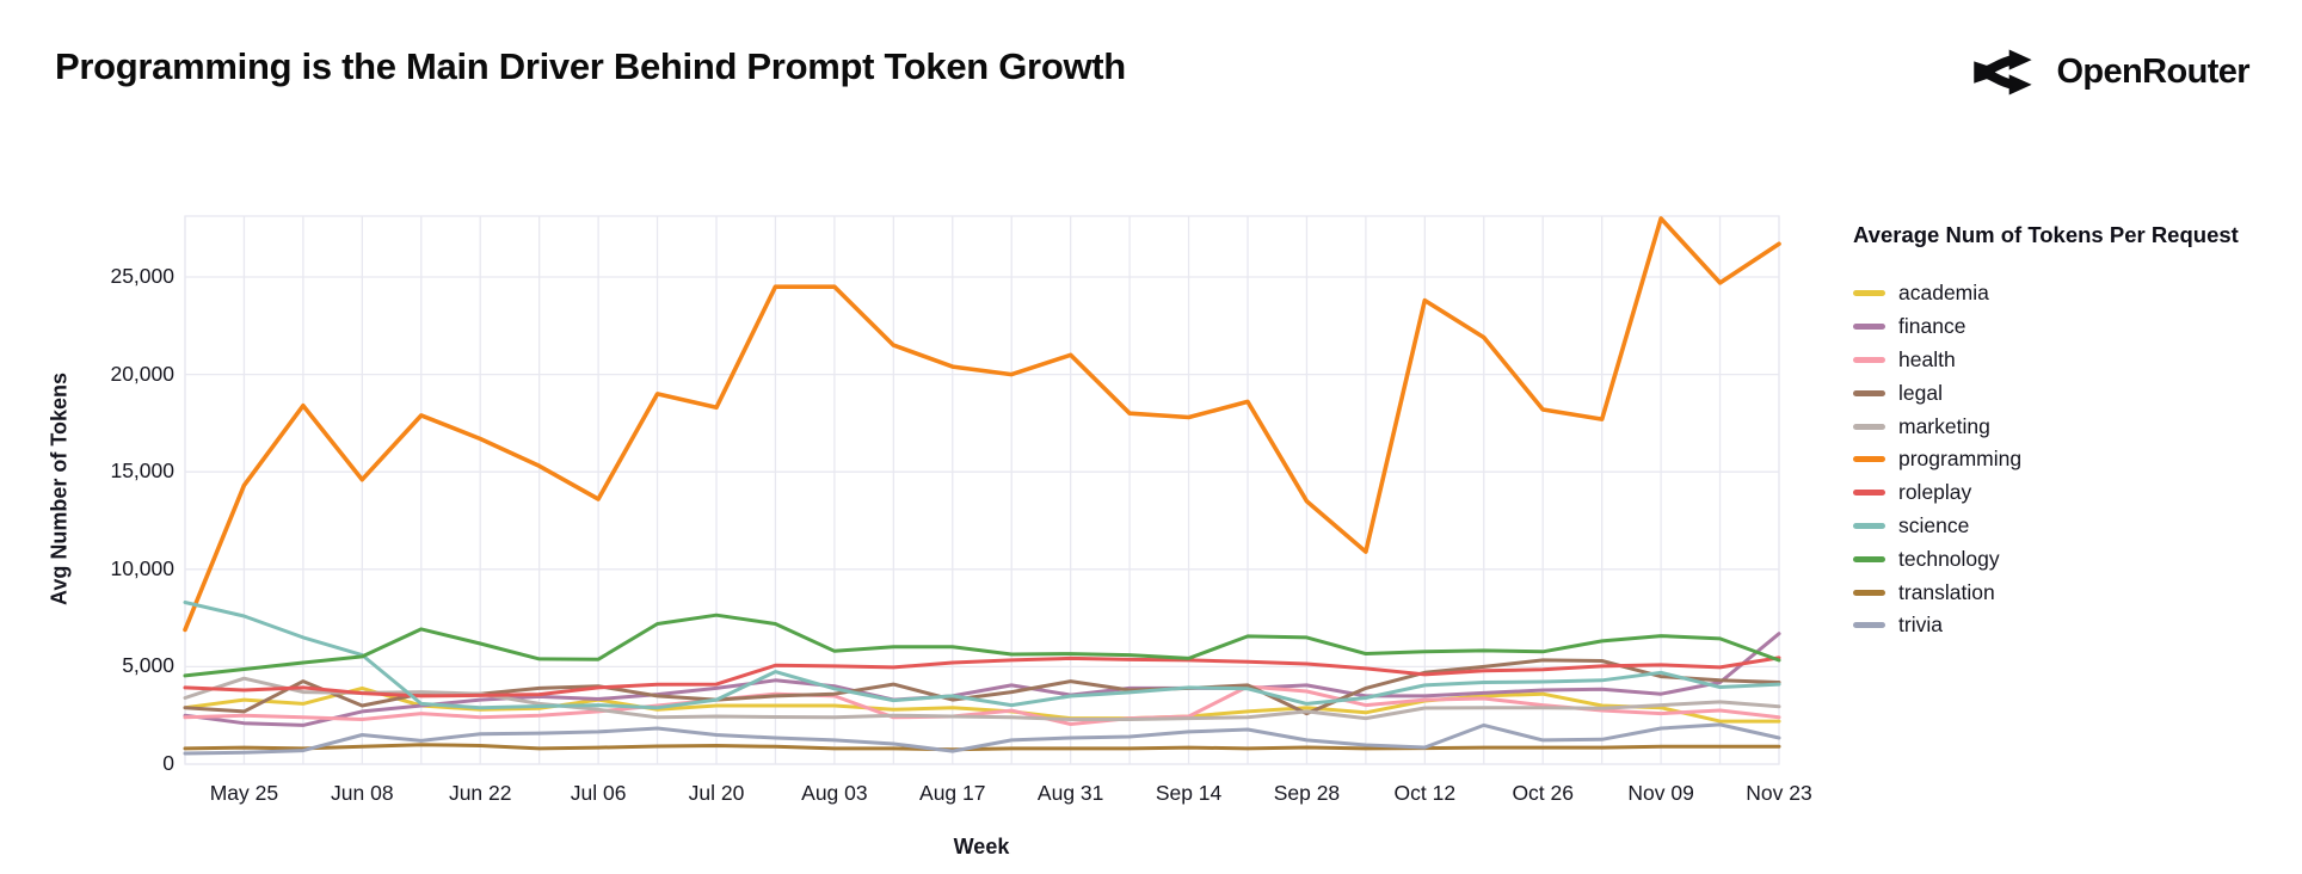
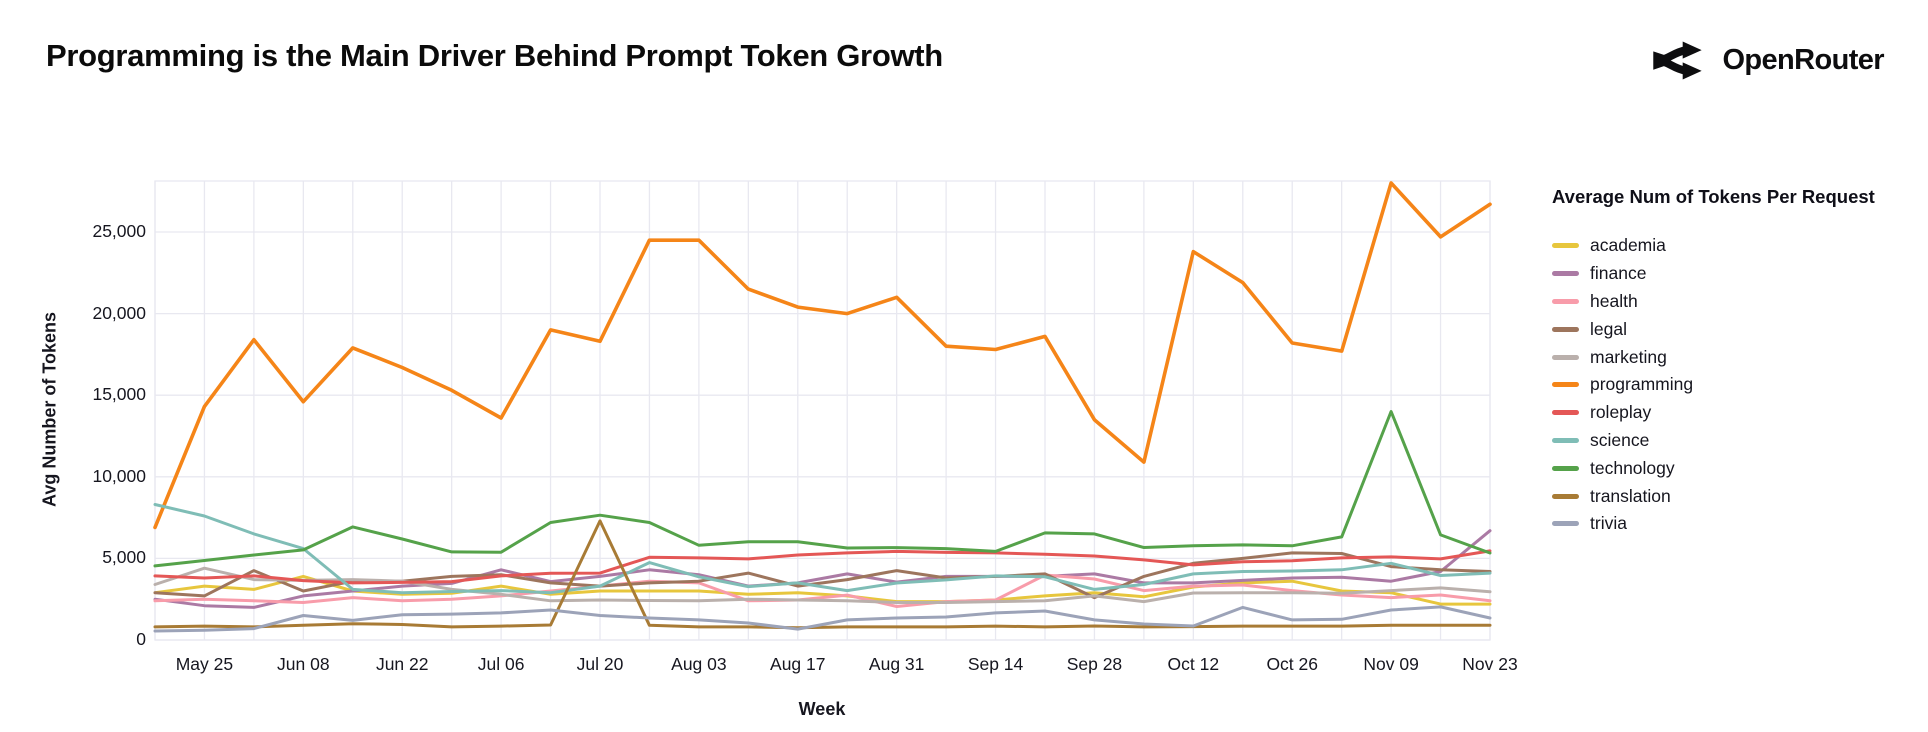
finance/Jul 06: 3300 -> 4300
translation/Jul 20: 1000 -> 7300
technology/Nov 09: 6600 -> 14000
